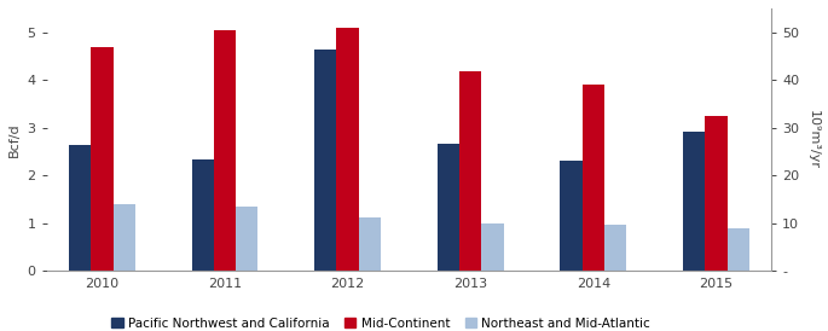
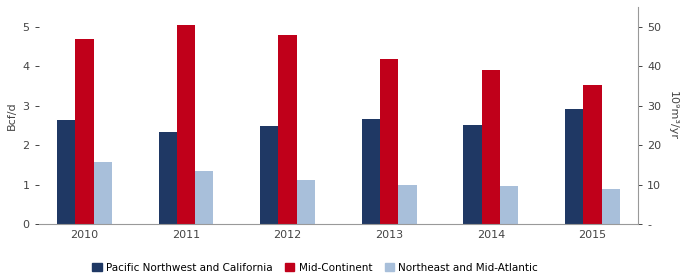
Northeast and Mid-Atlantic/2010: 1.40 -> 1.57
Pacific Northwest and California/2012: 4.65 -> 2.48
Mid-Continent/2012: 5.10 -> 4.80
Pacific Northwest and California/2014: 2.30 -> 2.52
Mid-Continent/2015: 3.25 -> 3.53
